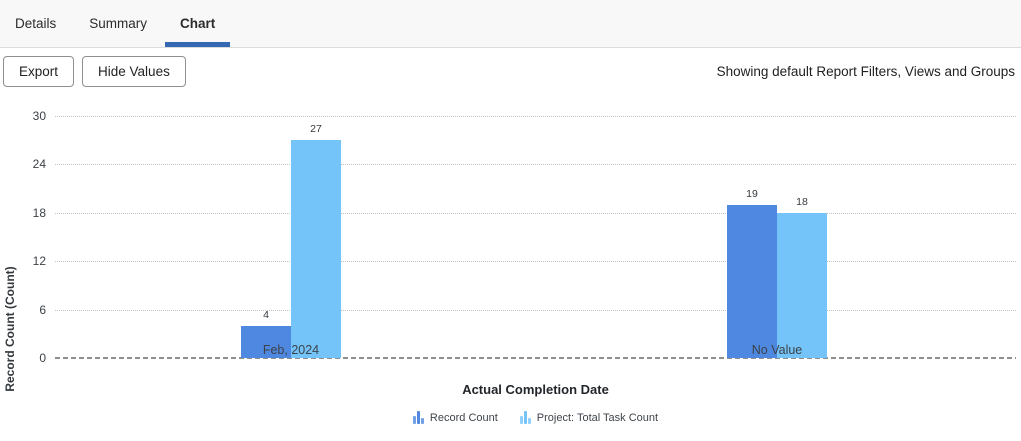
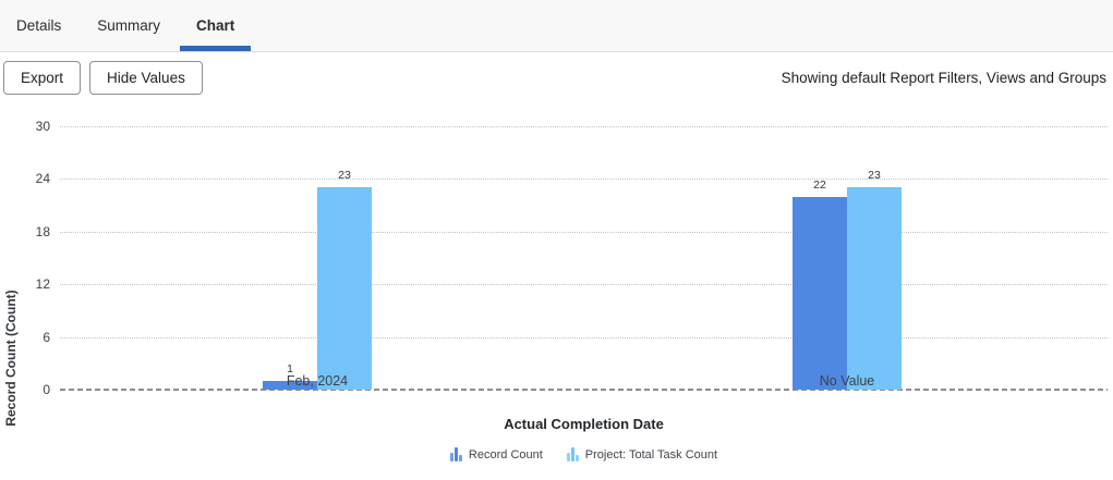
Record Count/Feb, 2024: 4 -> 1
Project: Total Task Count/Feb, 2024: 27 -> 23
Record Count/No Value: 19 -> 22
Project: Total Task Count/No Value: 18 -> 23
